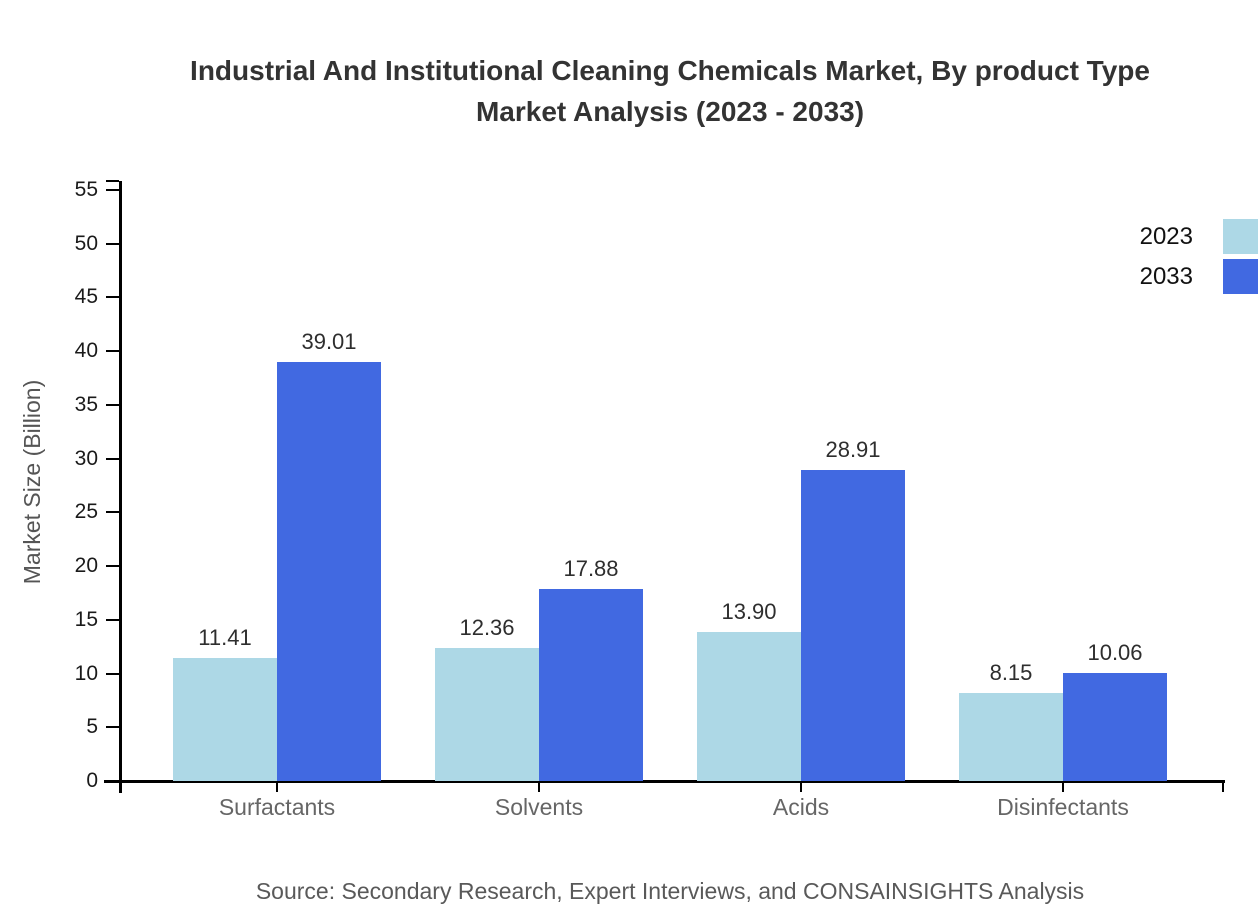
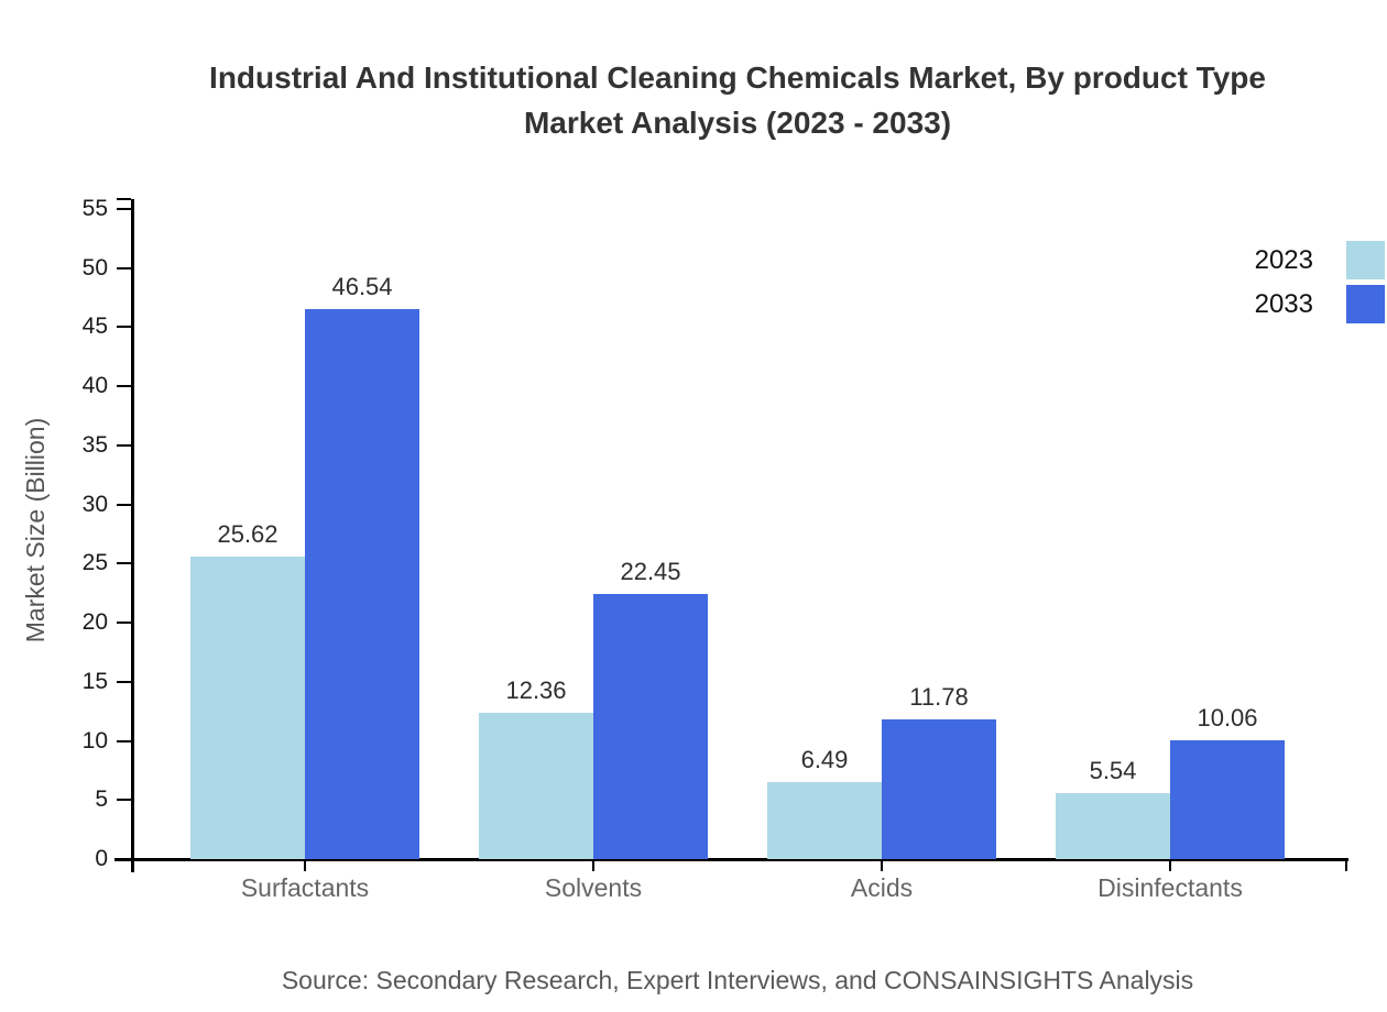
2023/Surfactants: 11.41 -> 25.62
2033/Surfactants: 39.01 -> 46.54
2033/Solvents: 17.88 -> 22.45
2023/Acids: 13.90 -> 6.49
2033/Acids: 28.91 -> 11.78
2023/Disinfectants: 8.15 -> 5.54
